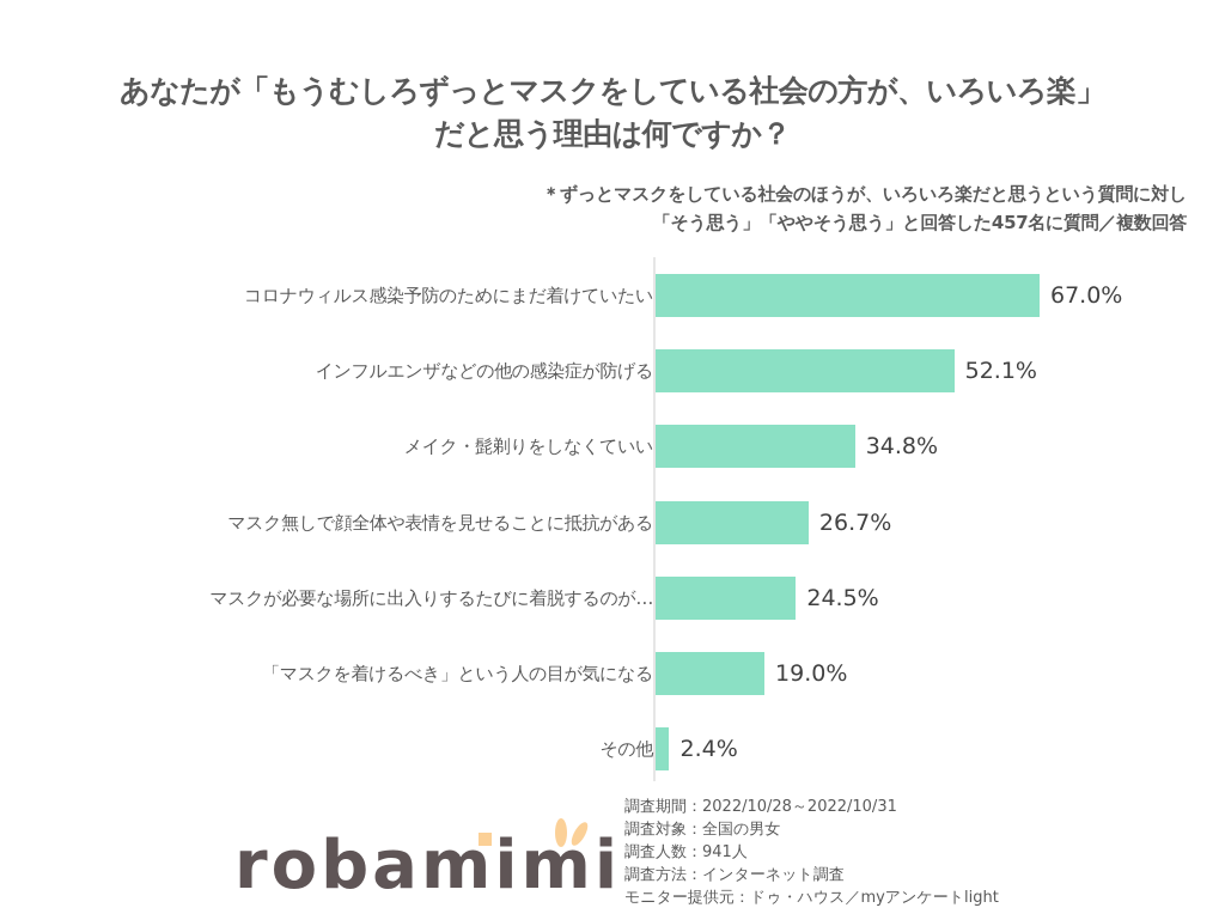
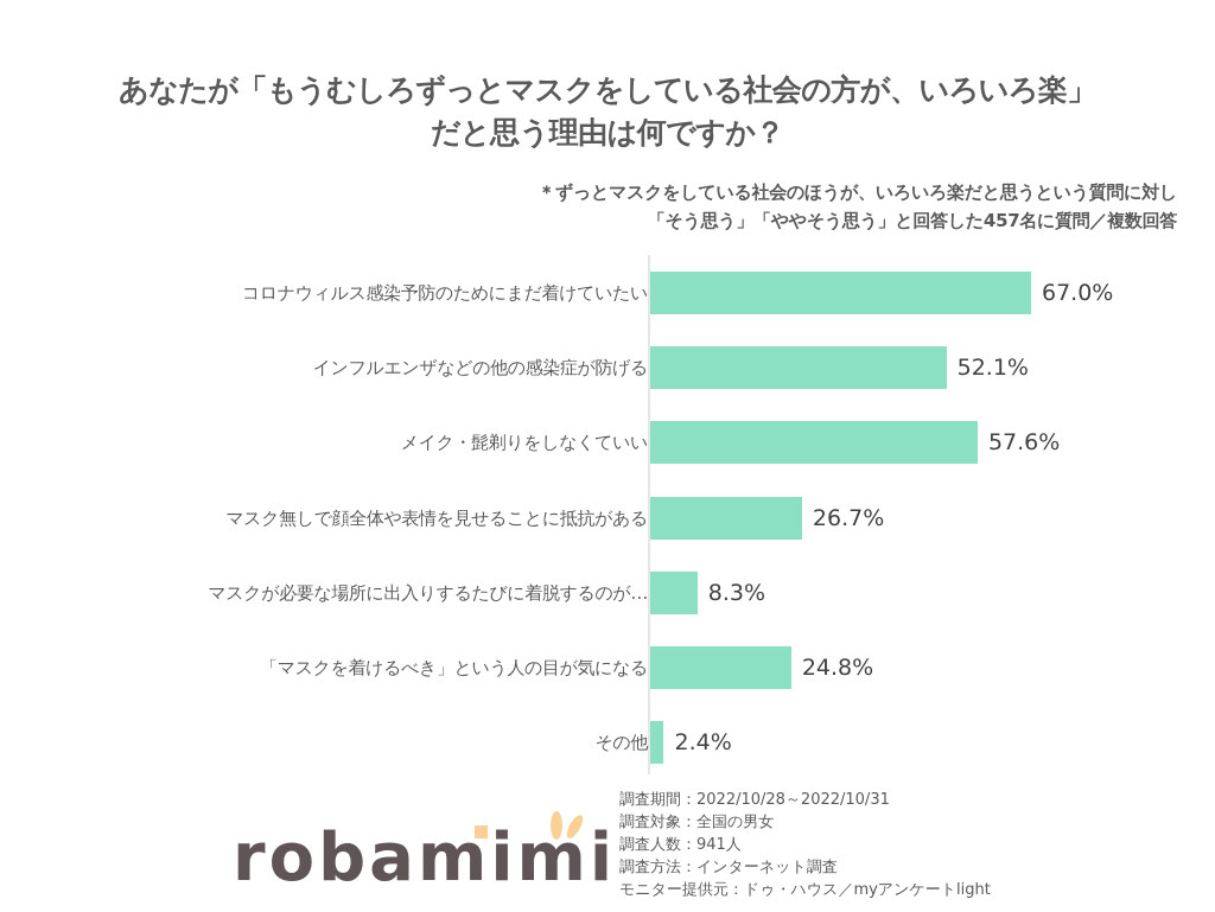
メイク・髭剃りをしなくていい: 34.8% -> 57.6%
マスクが必要な場所に出入りするたびに着脱するのが…: 24.5% -> 8.3%
「マスクを着けるべき」という人の目が気になる: 19.0% -> 24.8%
